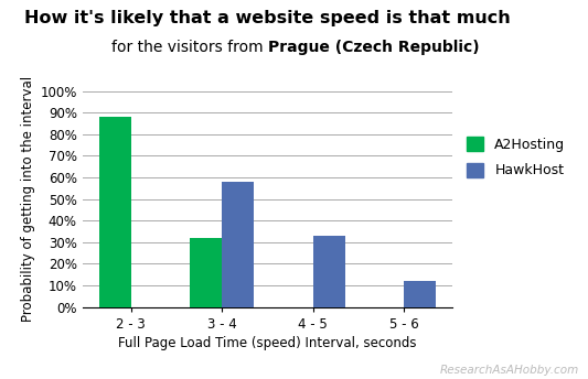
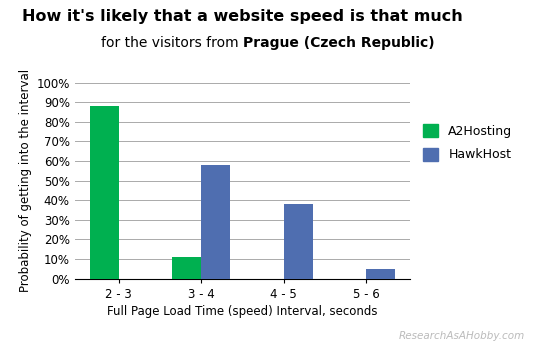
A2Hosting/3 - 4: 32% -> 11%
HawkHost/4 - 5: 33% -> 38%
HawkHost/5 - 6: 12% -> 5%
